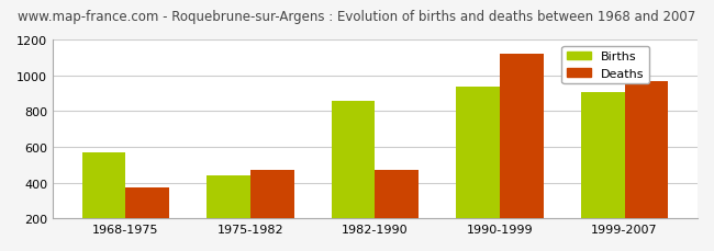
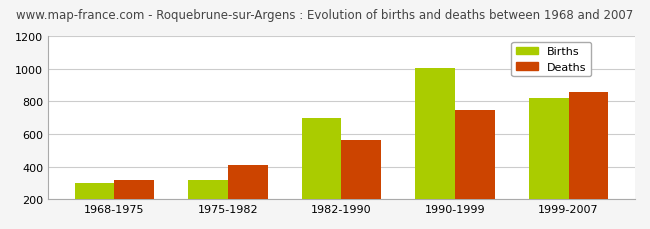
Births/1968-1975: 570 -> 300
Deaths/1968-1975: 370 -> 320
Births/1975-1982: 440 -> 320
Deaths/1975-1982: 470 -> 410
Births/1982-1990: 860 -> 700
Deaths/1982-1990: 470 -> 560
Births/1990-1999: 940 -> 1000
Deaths/1990-1999: 1120 -> 750
Births/1999-2007: 910 -> 820
Deaths/1999-2007: 970 -> 860
